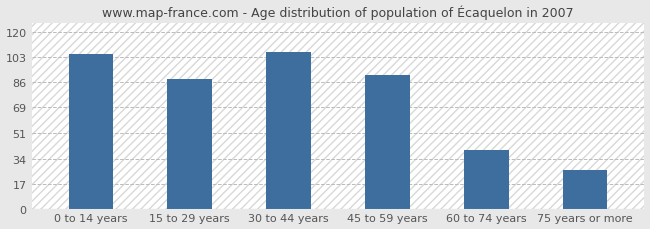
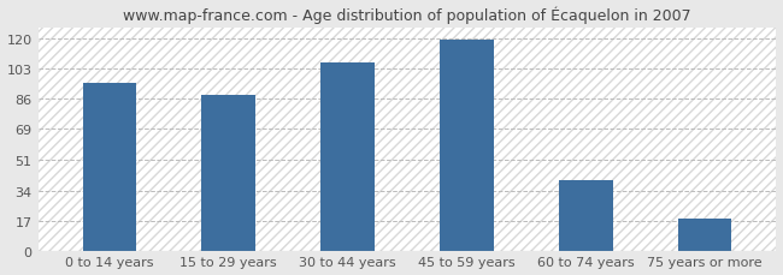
0 to 14 years: 105 -> 95
45 to 59 years: 91 -> 119
75 years or more: 26 -> 18
